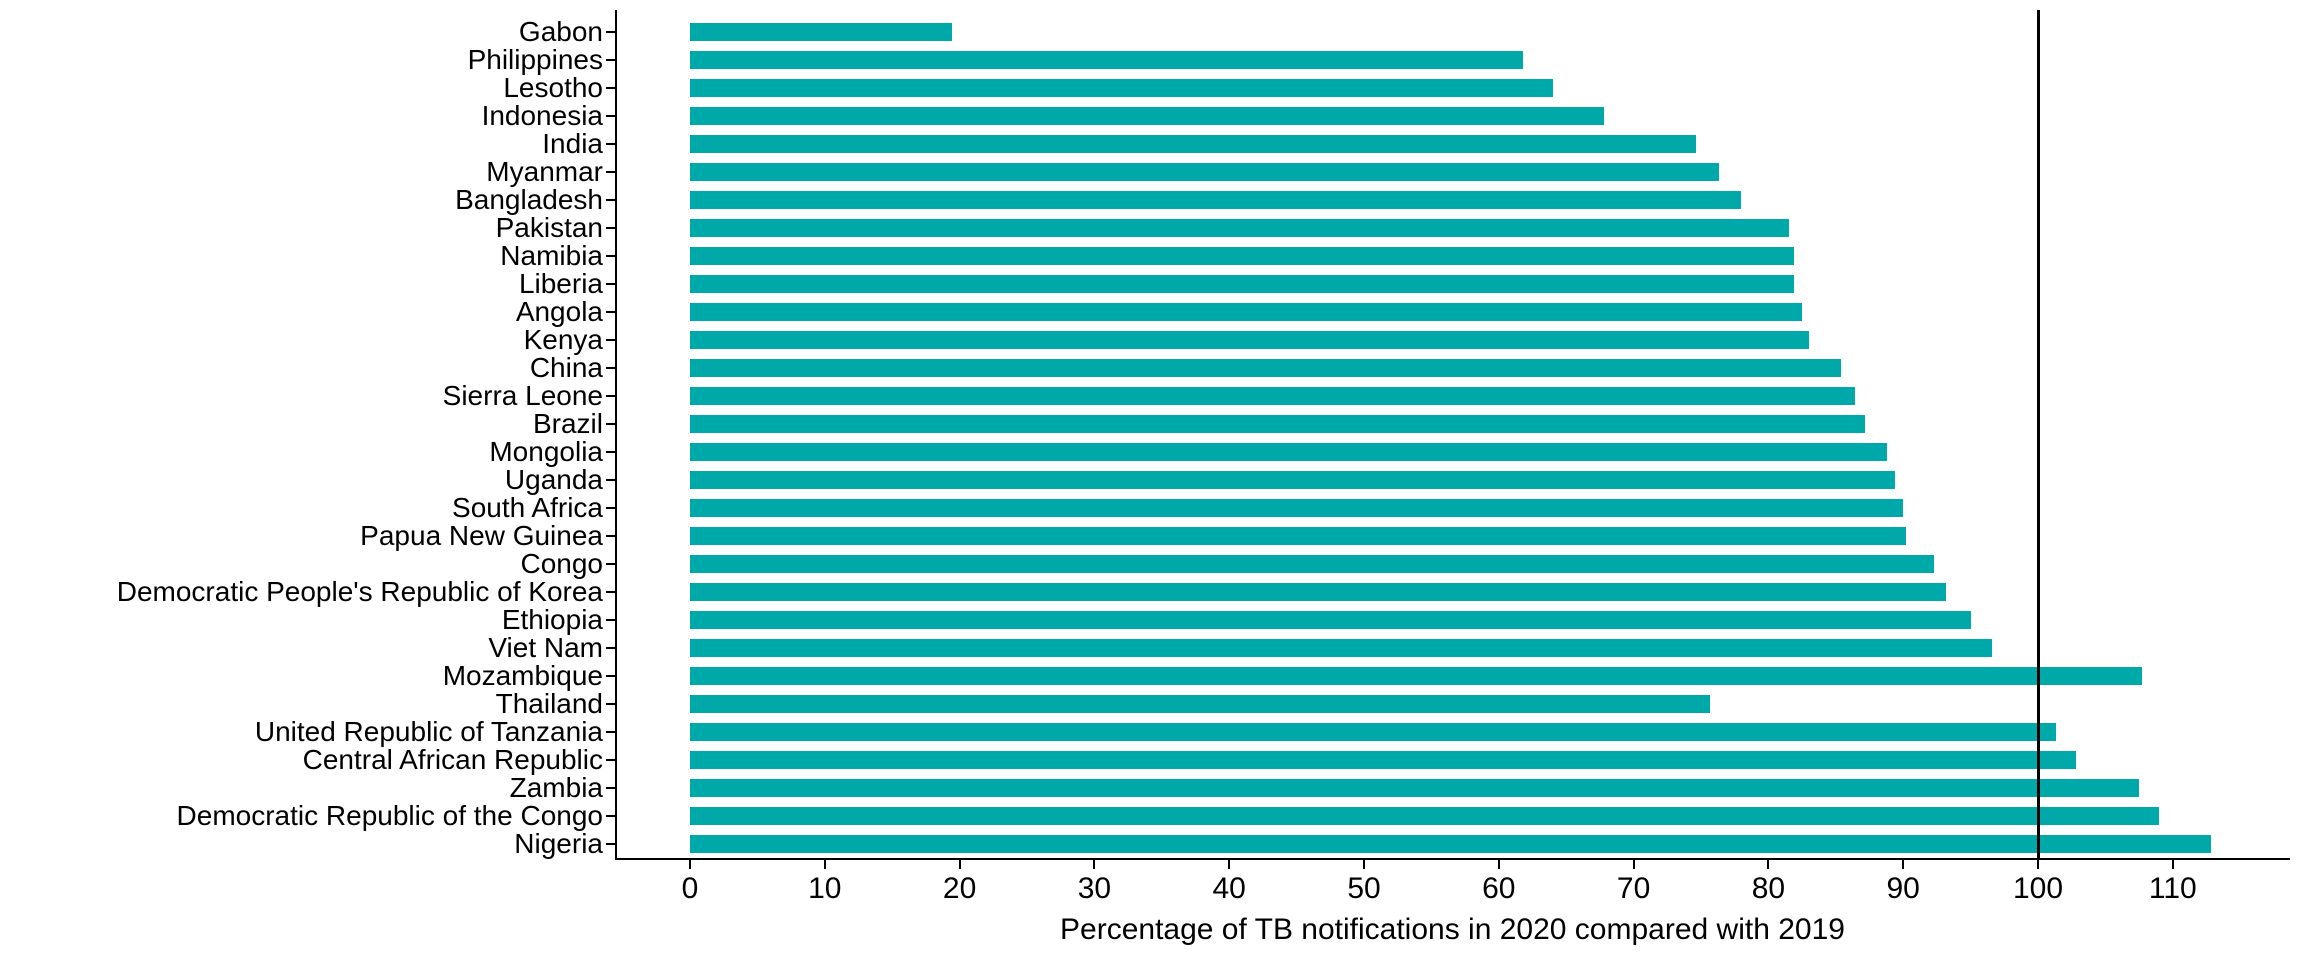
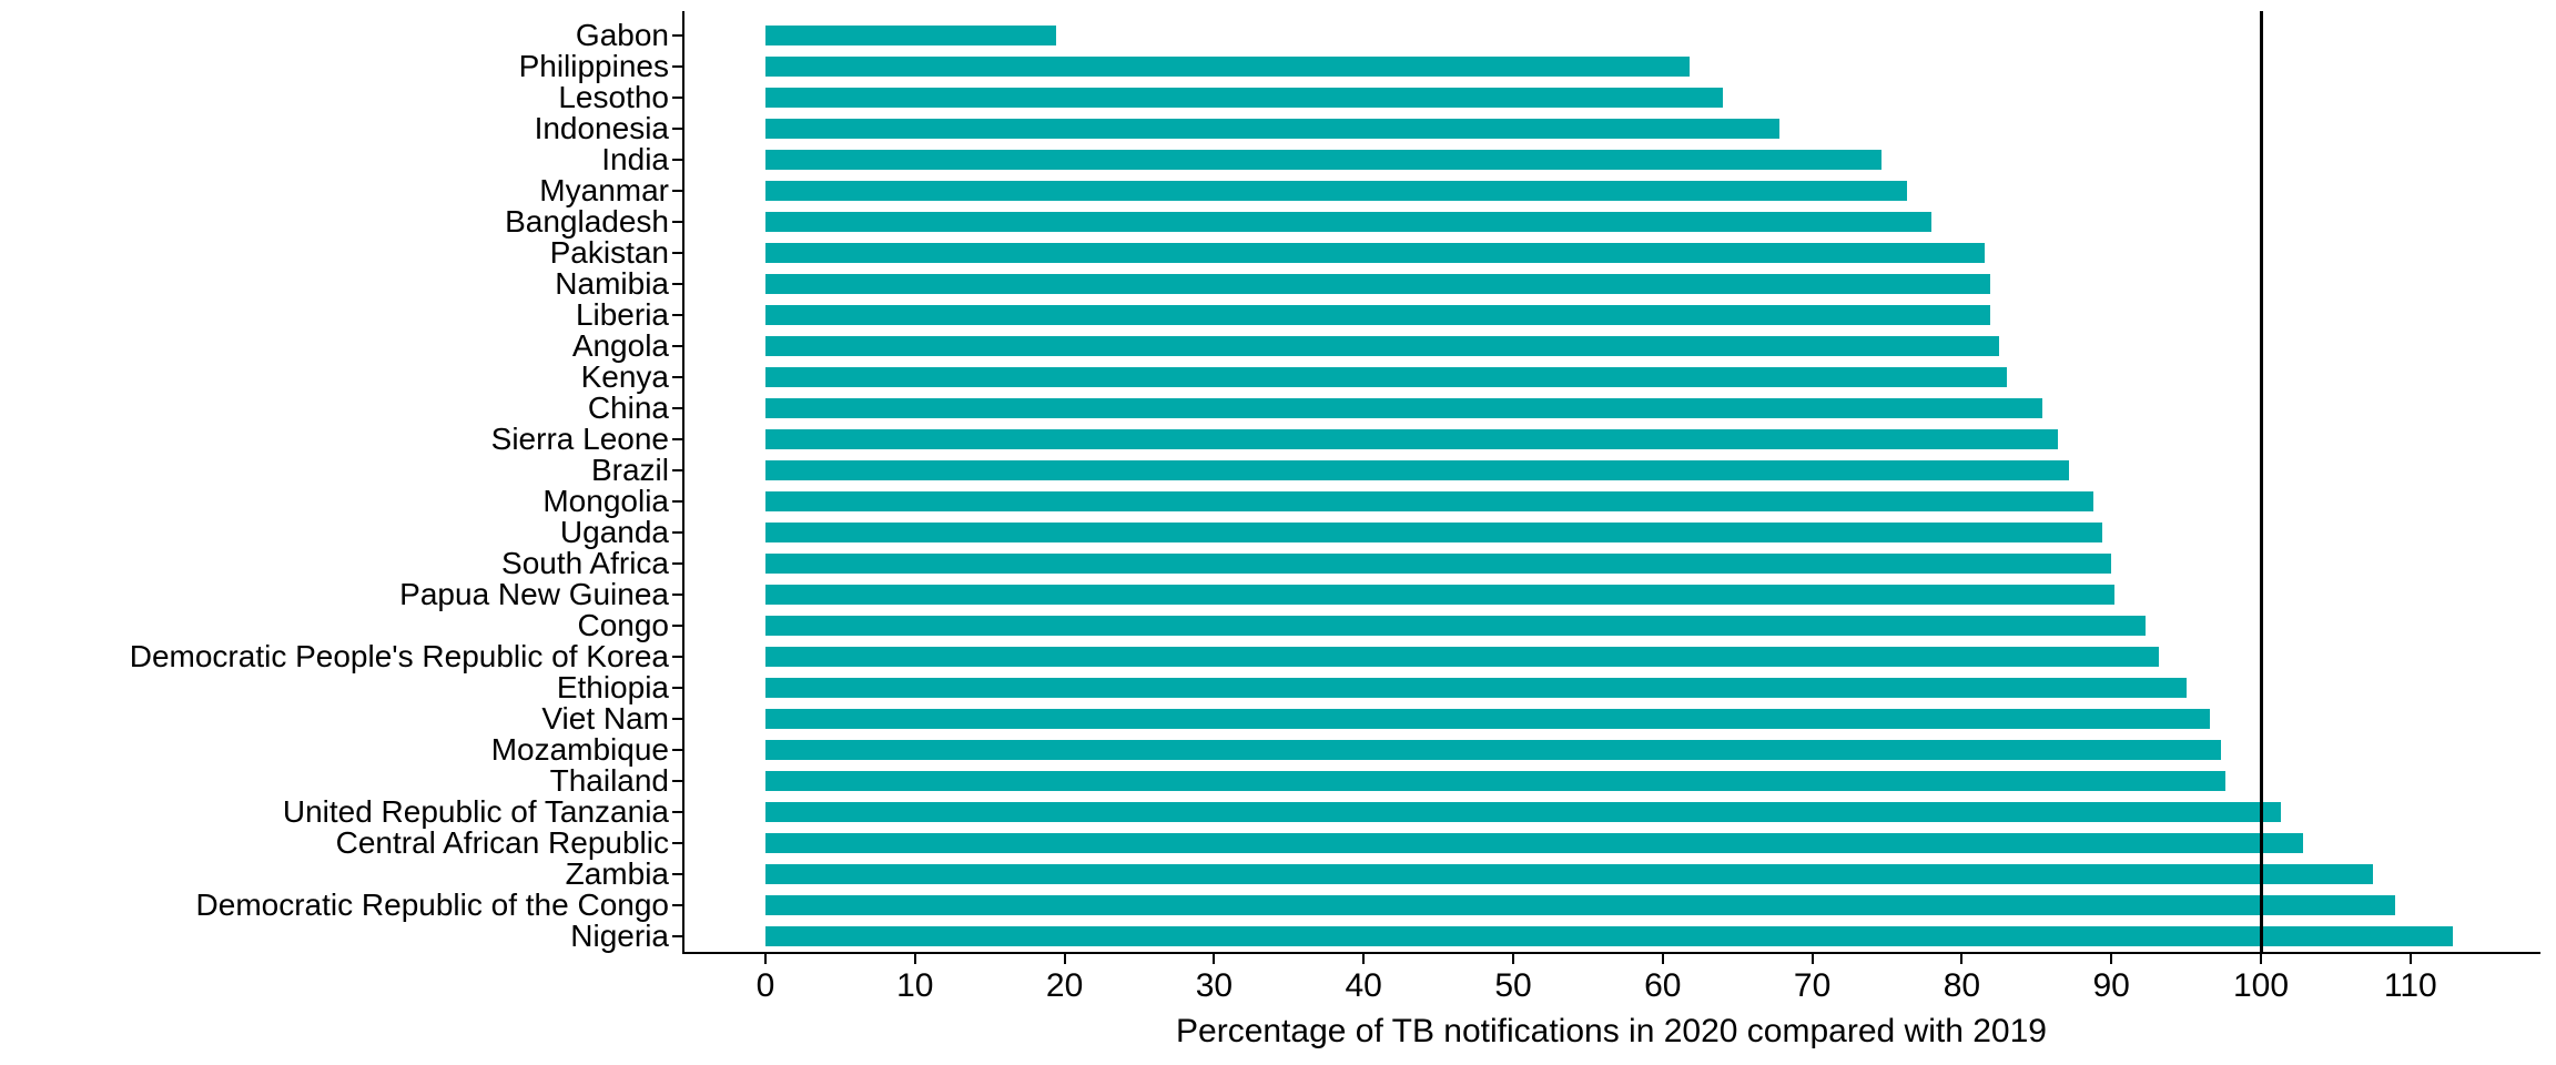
Mozambique: 107.7 -> 97.3
Thailand: 75.7 -> 97.6
